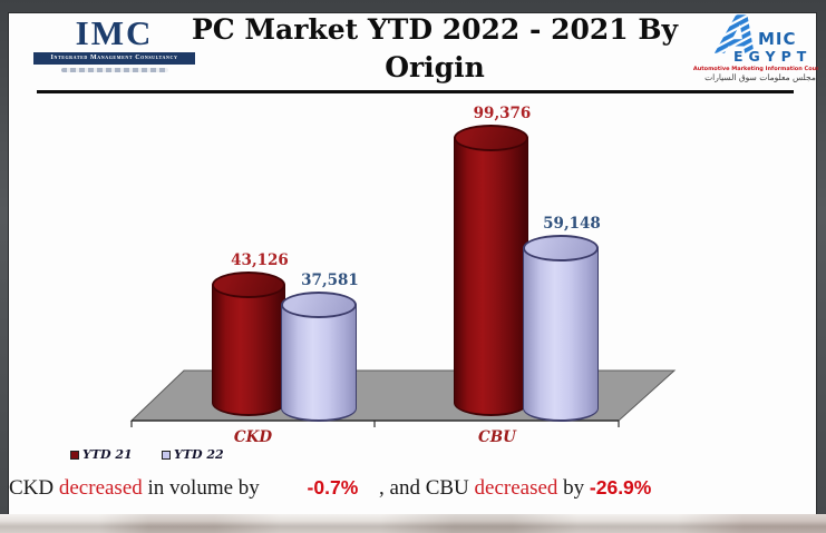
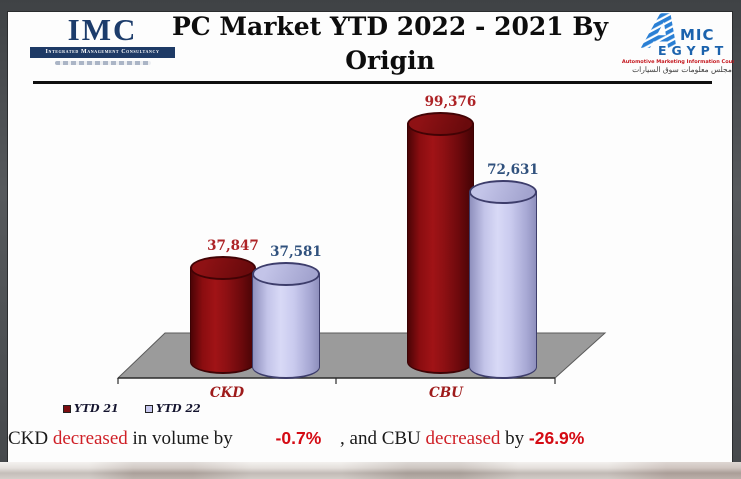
YTD 21/CKD: 43,126 -> 37,847
YTD 22/CBU: 59,148 -> 72,631
